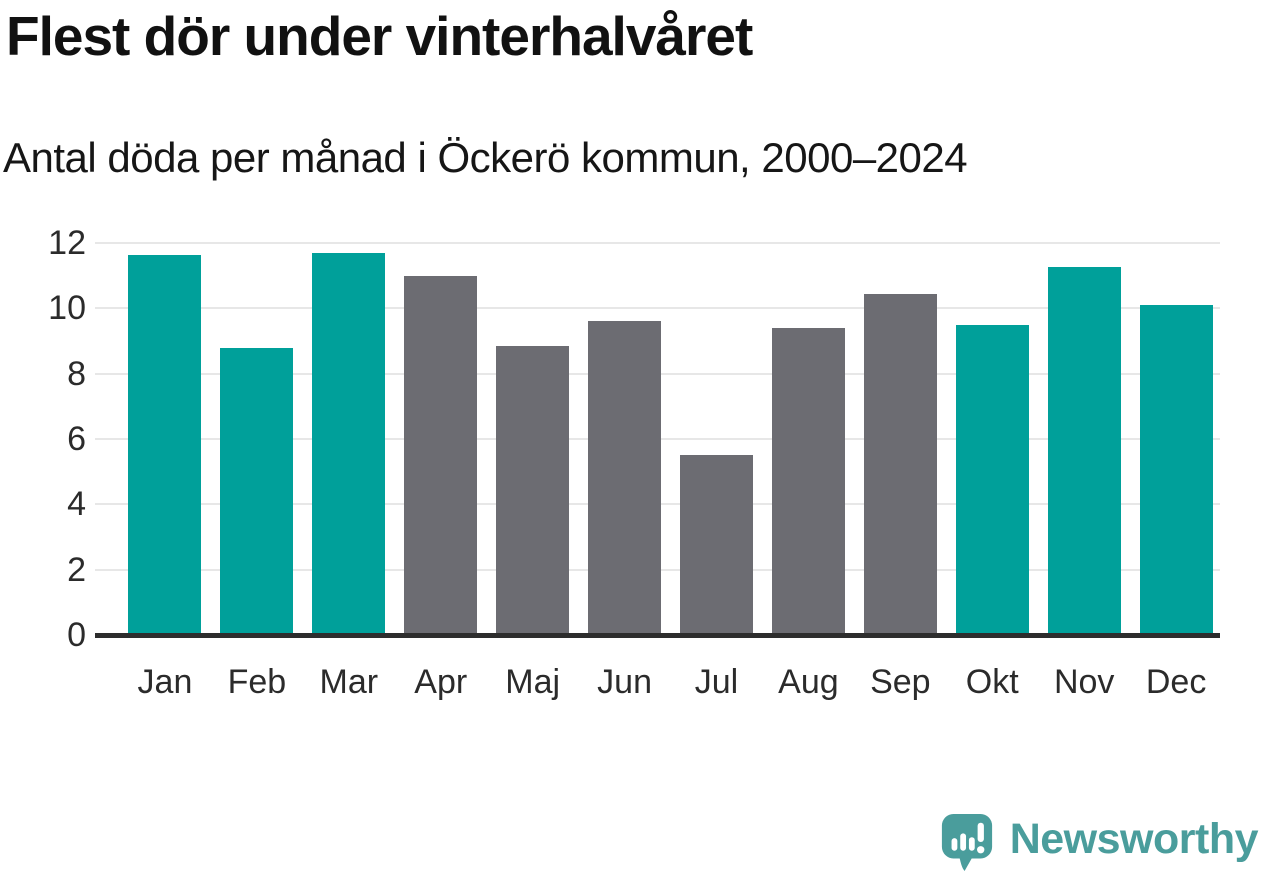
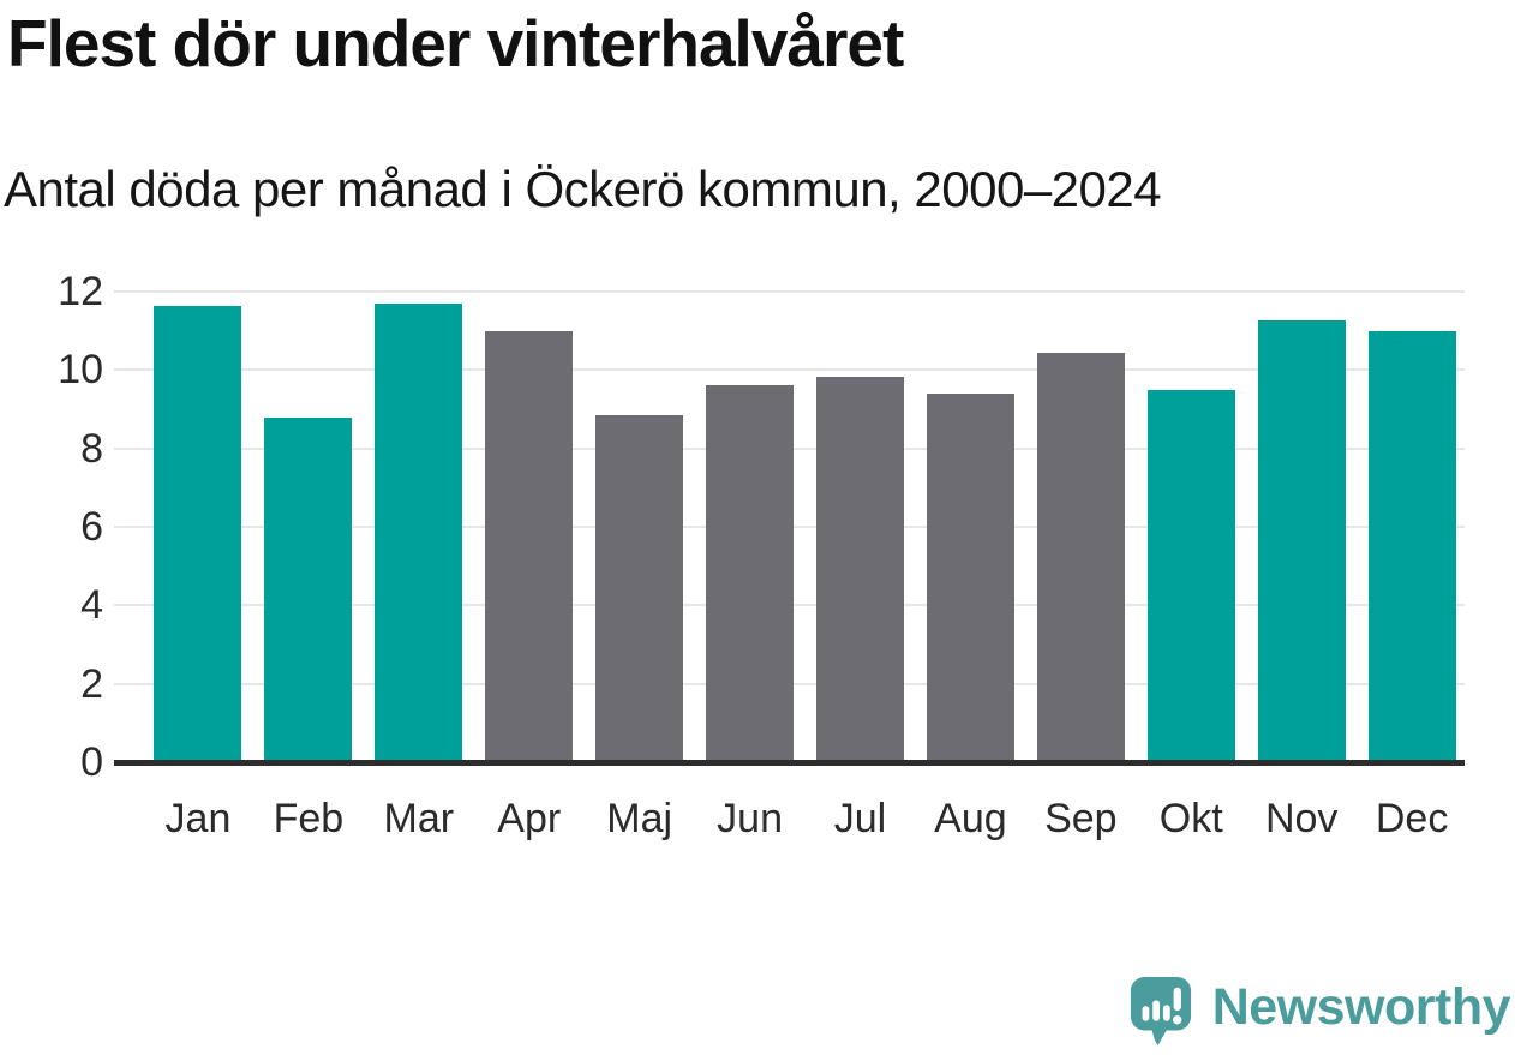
Jul: 5.5 -> 9.8
Dec: 10.1 -> 11.0
